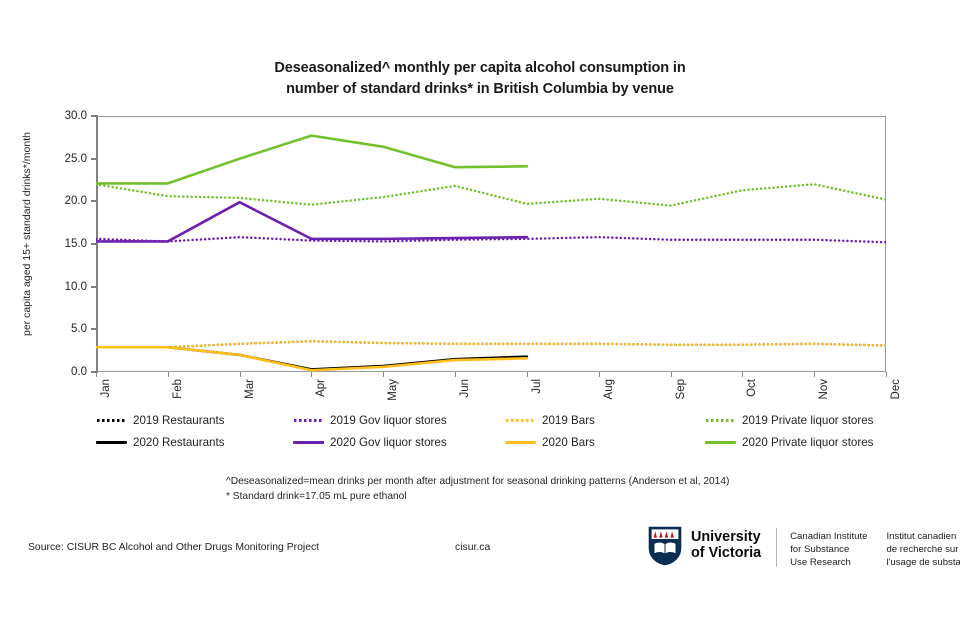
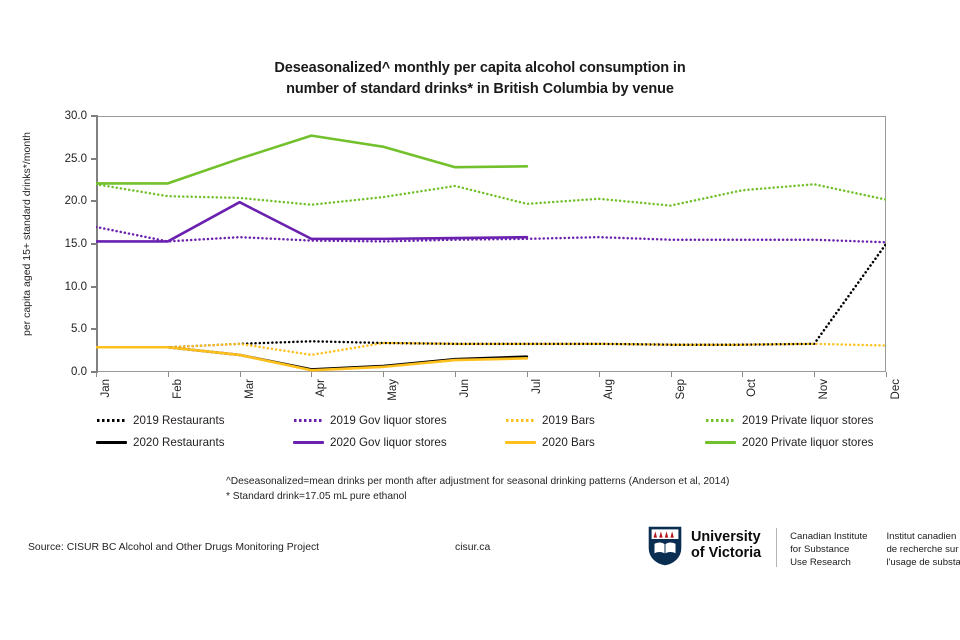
2019 Gov liquor stores/Jan: 16 -> 17
2019 Bars/Apr: 4 -> 2
2019 Restaurants/Dec: 3 -> 15
